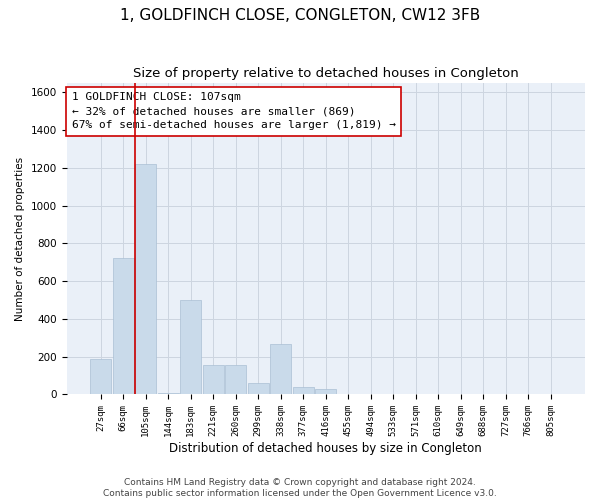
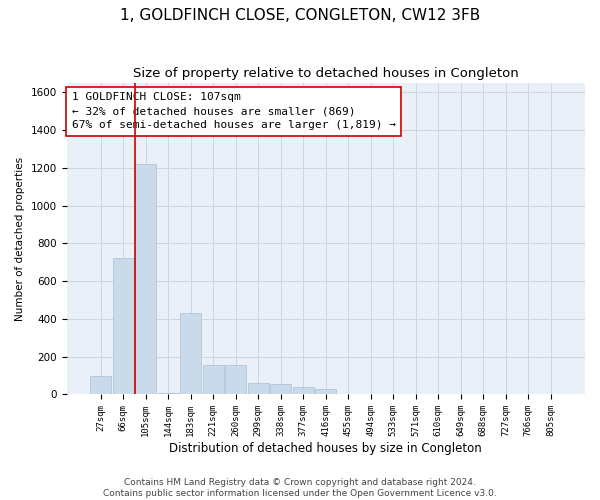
27sqm: 190 -> 100
183sqm: 500 -> 430
338sqm: 270 -> 60
